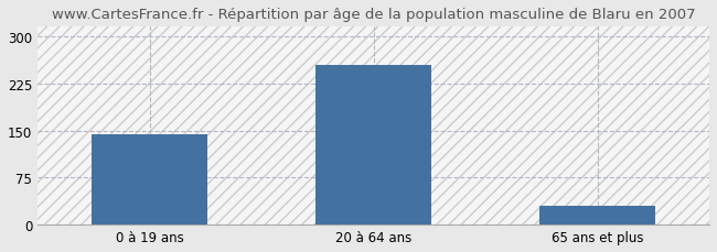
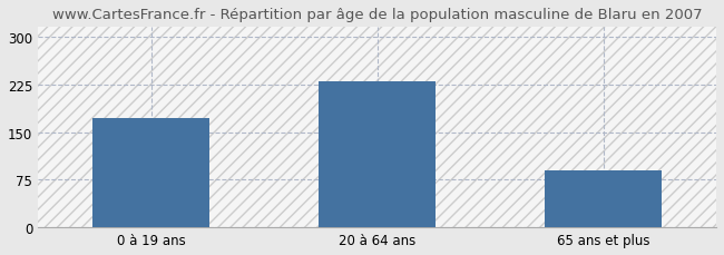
0 à 19 ans: 144 -> 172
20 à 64 ans: 255 -> 230
65 ans et plus: 30 -> 90
